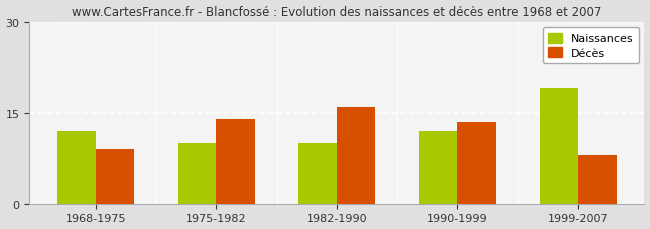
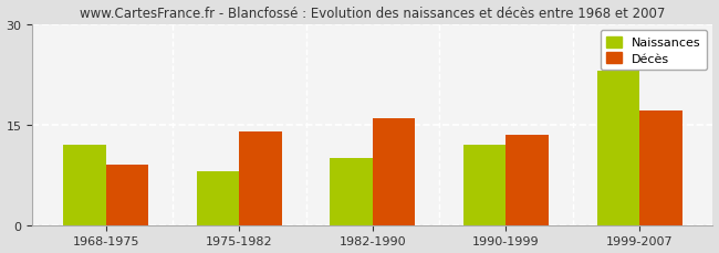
Naissances/1975-1982: 10 -> 8
Naissances/1999-2007: 19 -> 23
Décès/1999-2007: 8.0 -> 17.0
